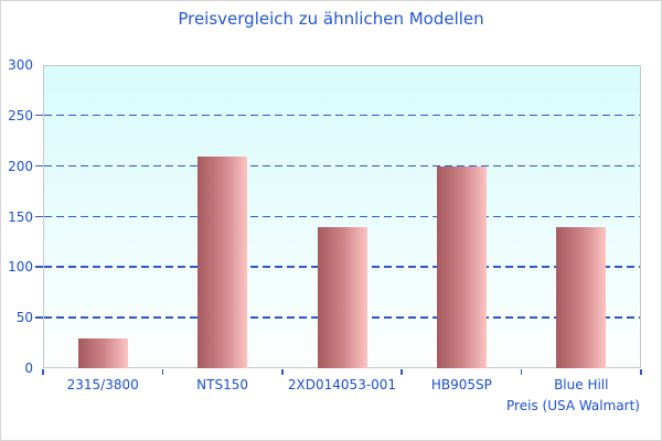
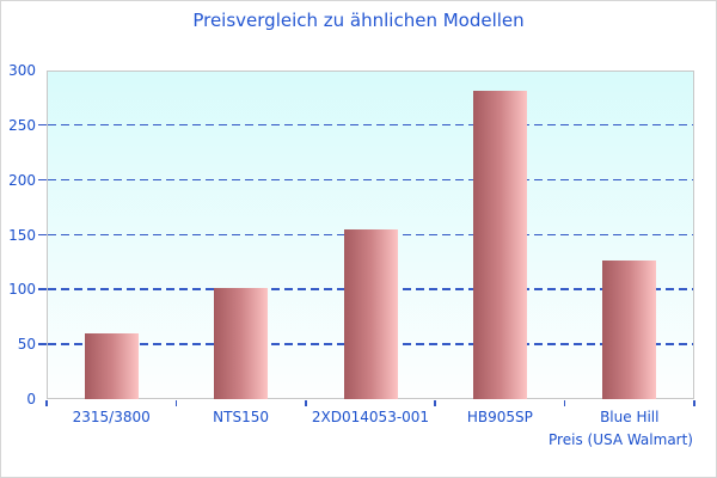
2315/3800: 30 -> 60
NTS150: 210 -> 100
2XD014053-001: 140 -> 160
HB905SP: 200 -> 280
Blue Hill: 140 -> 130
